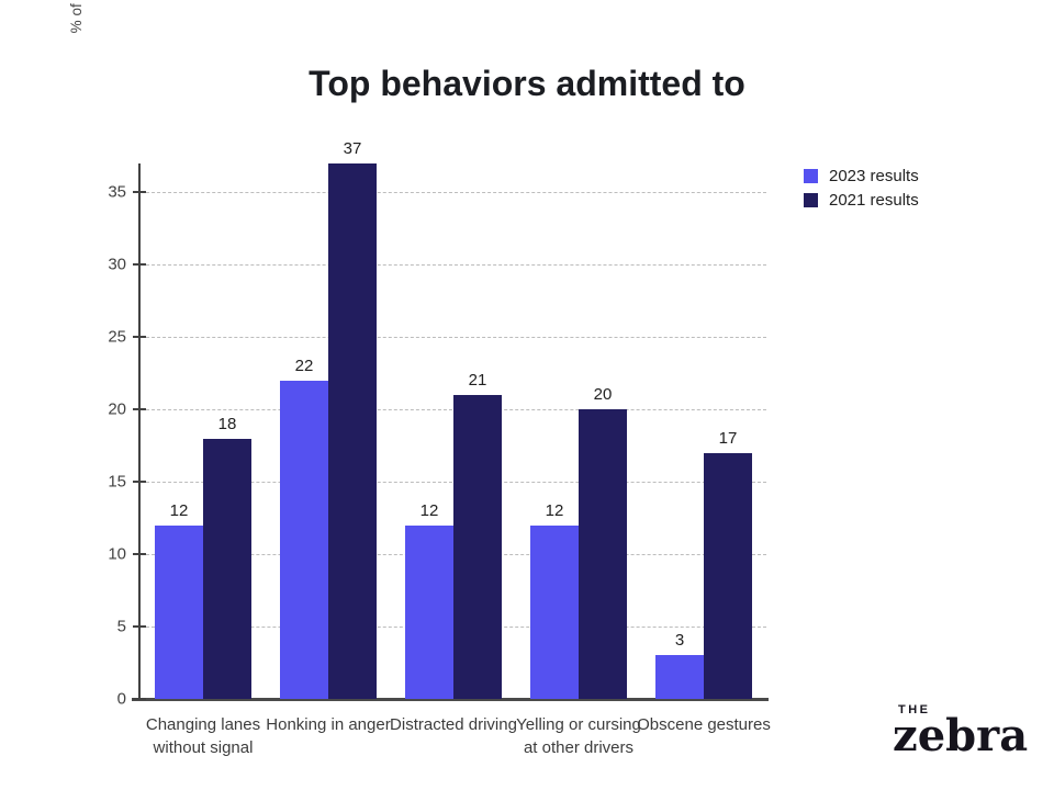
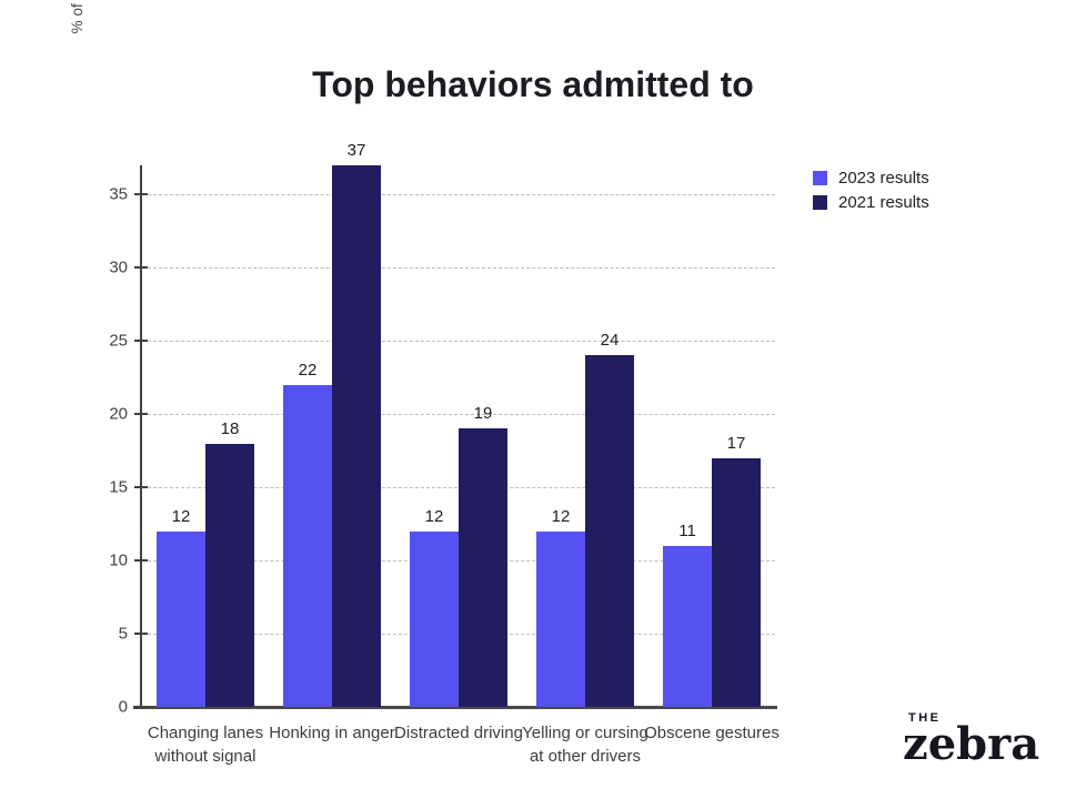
2021 results/Distracted driving: 21 -> 19
2021 results/Yelling or cursing at other drivers: 20 -> 24
2023 results/Obscene gestures: 3 -> 11
